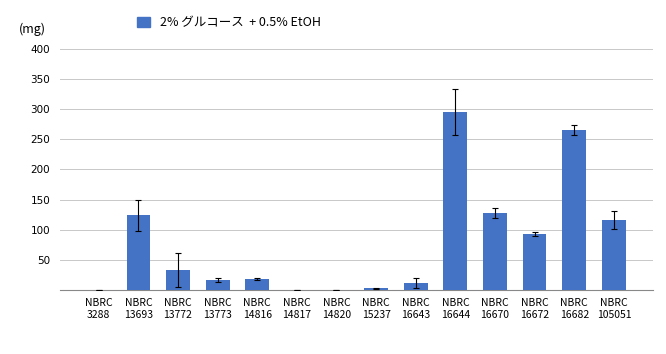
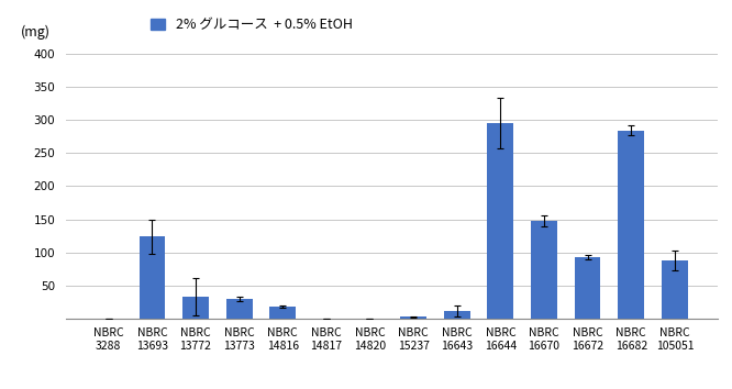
NBRC 13773: 17 -> 30
NBRC 16670: 128 -> 148
NBRC 16682: 265 -> 284
NBRC 105051: 116 -> 88
